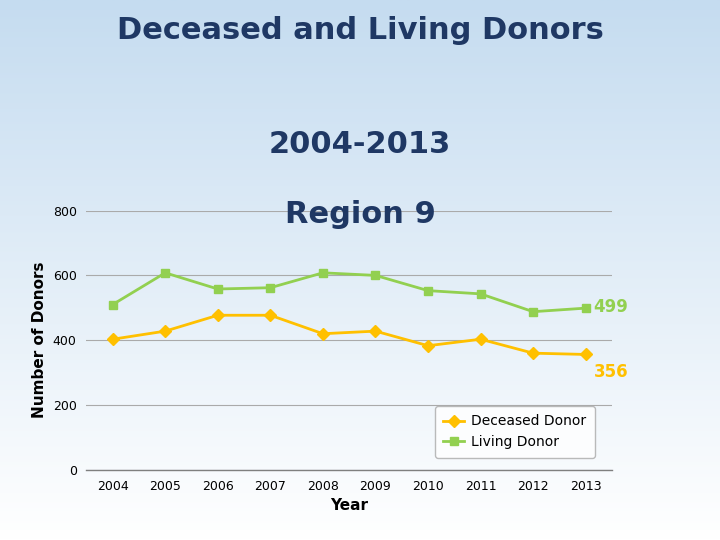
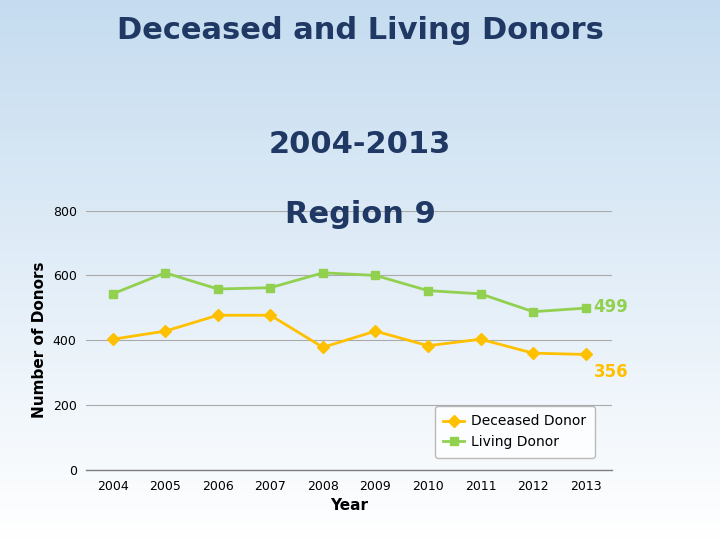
Living Donor/2004: 510 -> 543
Deceased Donor/2008: 420 -> 378
